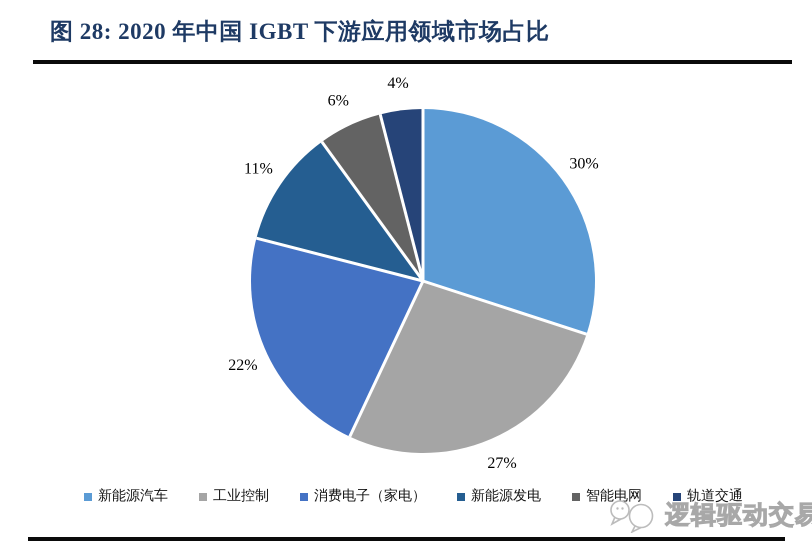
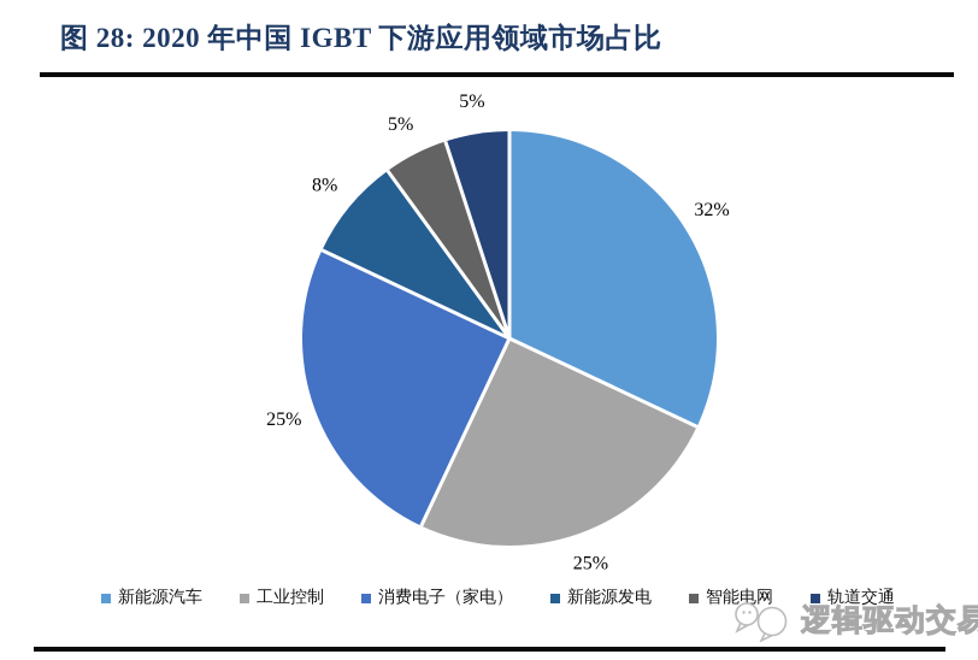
新能源汽车: 30% -> 32%
工业控制: 27% -> 25%
消费电子（家电）: 22% -> 25%
新能源发电: 11% -> 8%
智能电网: 6% -> 5%
轨道交通: 4% -> 5%
